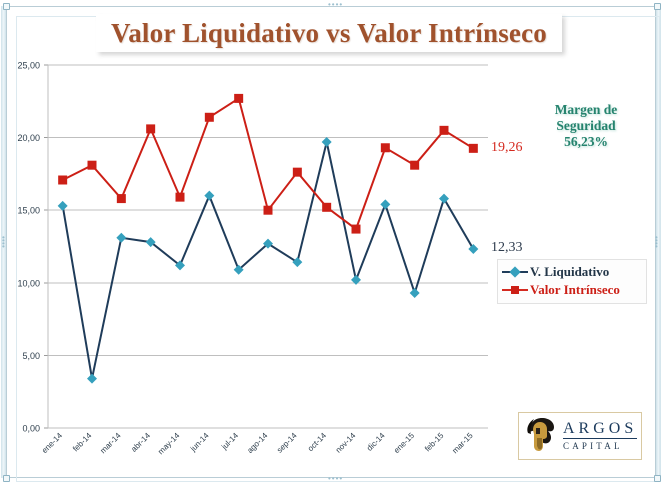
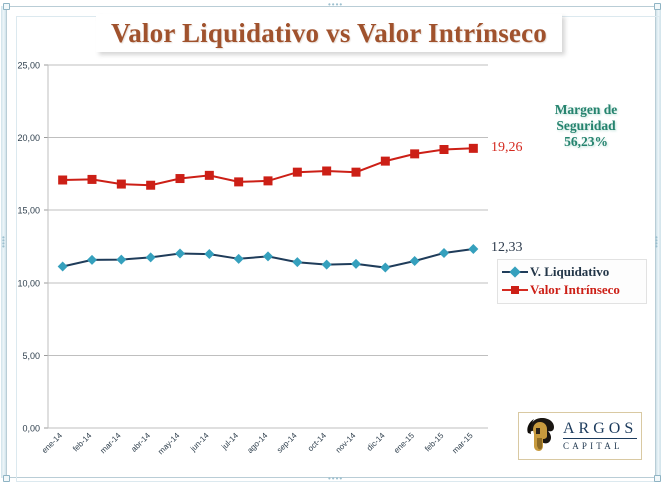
V. Liquidativo/ene-14: 15,3 -> 11,1
V. Liquidativo/feb-14: 3,4 -> 11,6
Valor Intrínseco/feb-14: 18,1 -> 17,1
V. Liquidativo/mar-14: 13,1 -> 11,6
Valor Intrínseco/mar-14: 15,8 -> 16,8
V. Liquidativo/abr-14: 12,8 -> 11,8
Valor Intrínseco/abr-14: 20,6 -> 16,7
V. Liquidativo/may-14: 11,2 -> 12,0
Valor Intrínseco/may-14: 15,9 -> 17,2
V. Liquidativo/jun-14: 16,0 -> 12,0
Valor Intrínseco/jun-14: 21,4 -> 17,4
V. Liquidativo/jul-14: 10,9 -> 11,7
Valor Intrínseco/jul-14: 22,7 -> 16,9
V. Liquidativo/ago-14: 12,7 -> 11,8
Valor Intrínseco/ago-14: 15,0 -> 17,0
V. Liquidativo/oct-14: 19,7 -> 11,2
Valor Intrínseco/oct-14: 15,2 -> 17,7
V. Liquidativo/nov-14: 10,2 -> 11,3
Valor Intrínseco/nov-14: 13,7 -> 17,6
V. Liquidativo/dic-14: 15,4 -> 11,1
Valor Intrínseco/dic-14: 19,3 -> 18,4
V. Liquidativo/ene-15: 9,3 -> 11,5
Valor Intrínseco/ene-15: 18,1 -> 18,9
V. Liquidativo/feb-15: 15,8 -> 12,1
Valor Intrínseco/feb-15: 20,5 -> 19,2
